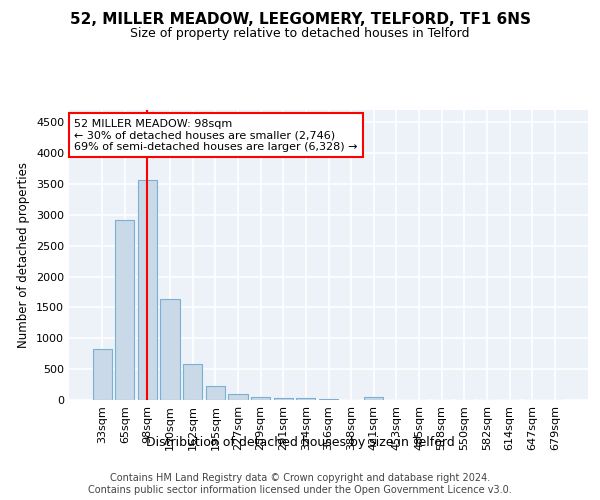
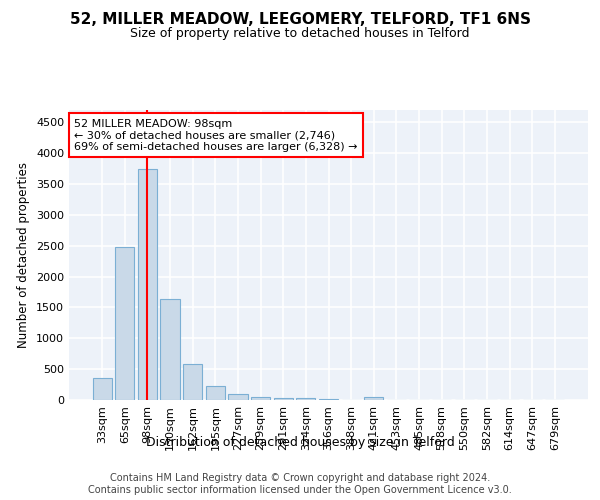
33sqm: 820 -> 350
65sqm: 2920 -> 2480
98sqm: 3560 -> 3750
